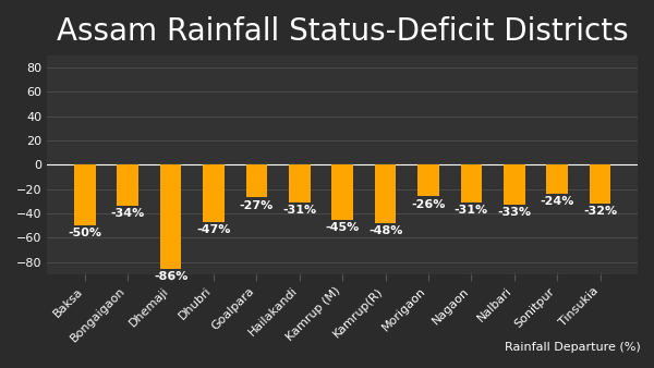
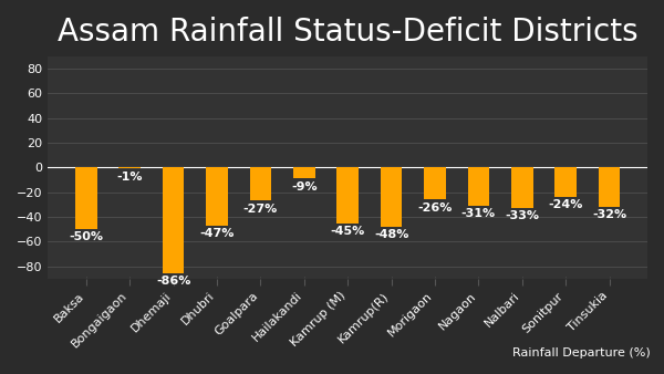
Bongaigaon: -34% -> -1%
Hailakandi: -31% -> -9%
